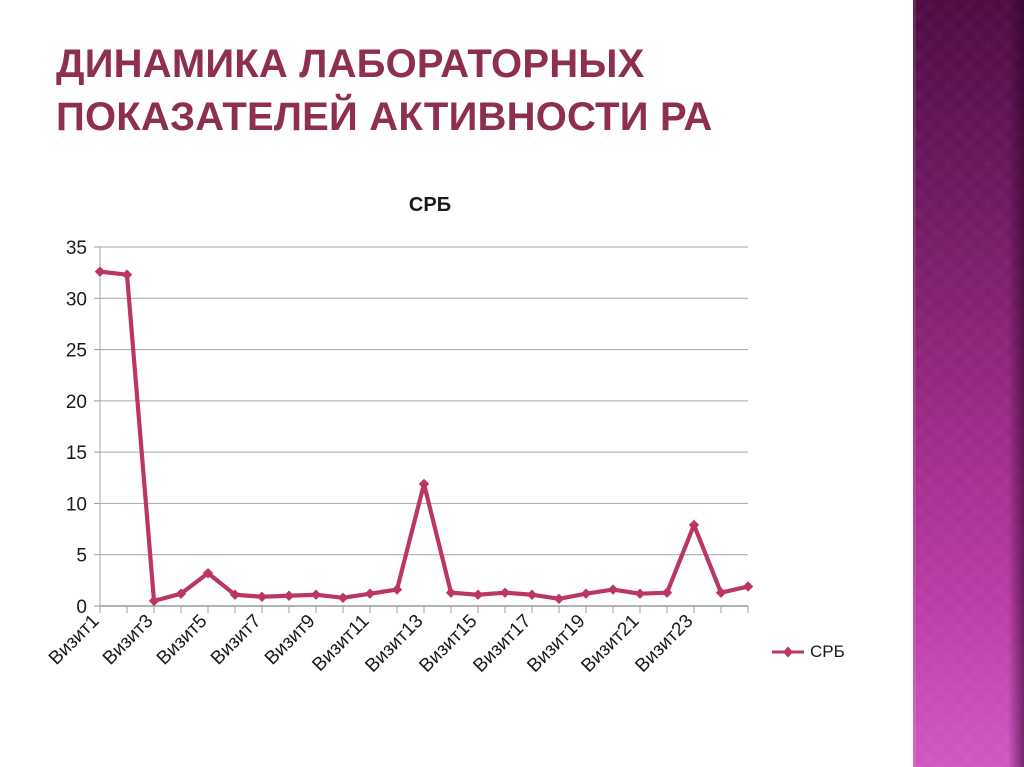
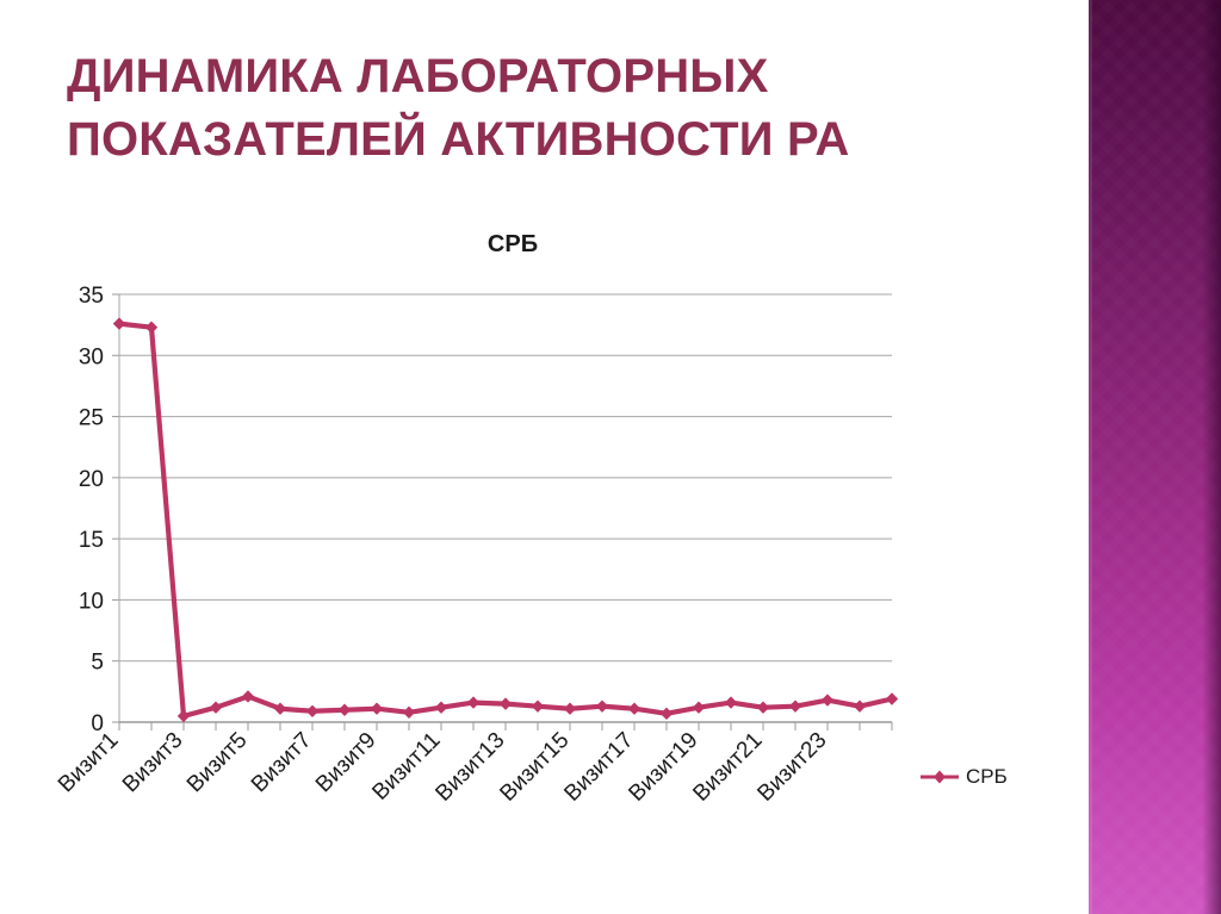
Визит5: 3.2 -> 2.1
Визит13: 11.9 -> 1.5
Визит23: 7.9 -> 1.8
